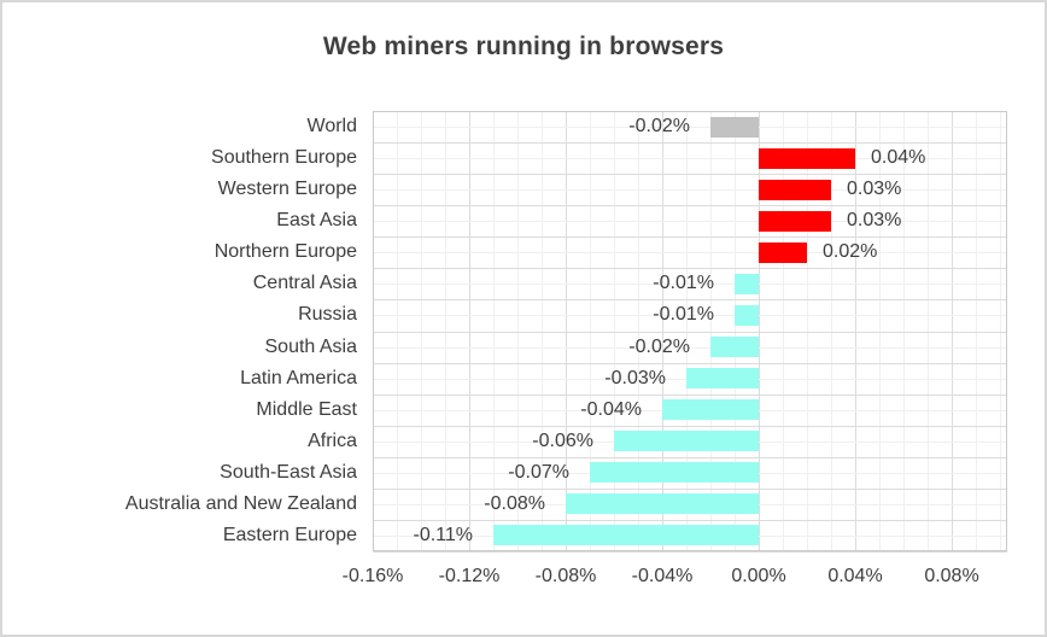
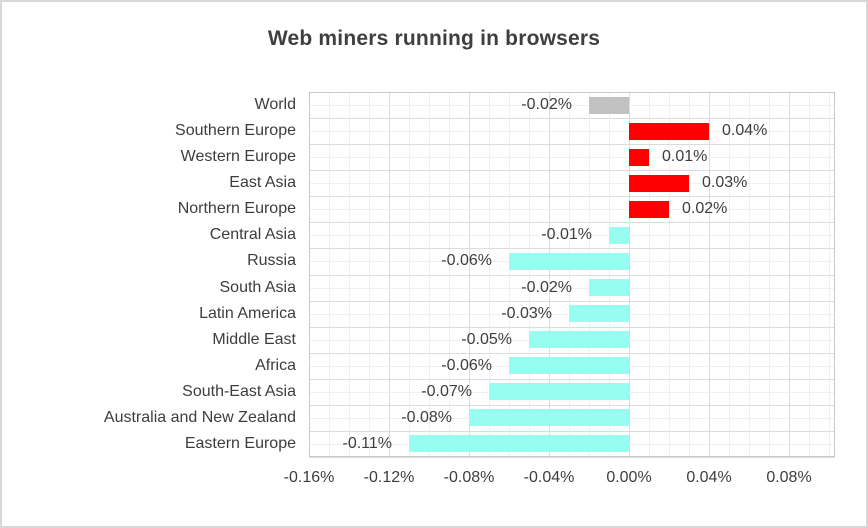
Western Europe: 0.03% -> 0.01%
Russia: -0.01% -> -0.06%
Middle East: -0.04% -> -0.05%
